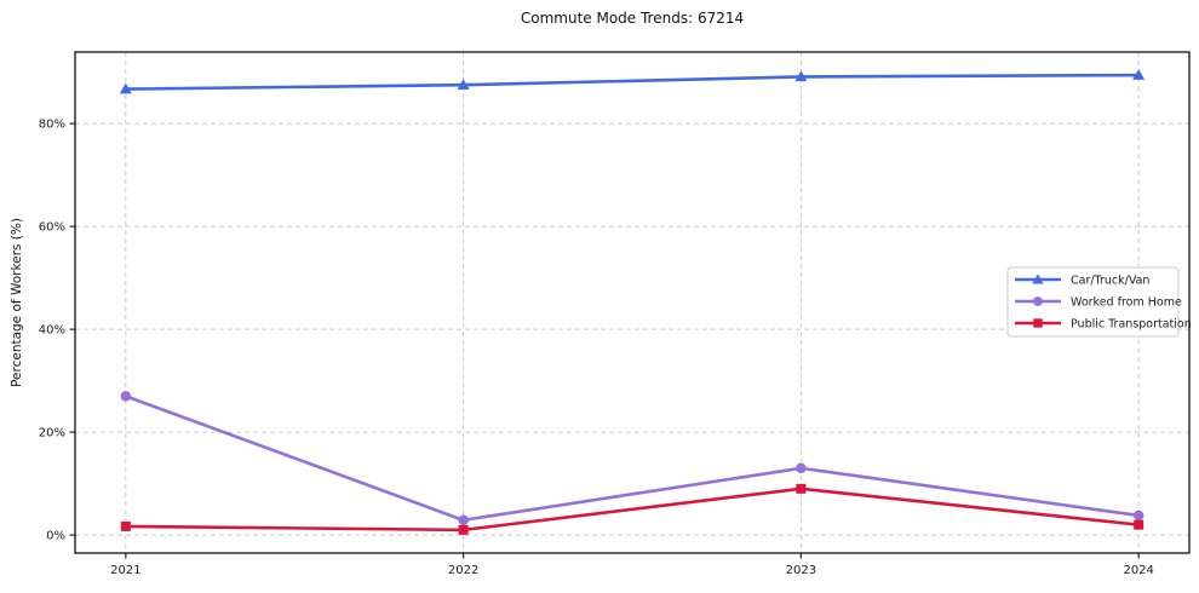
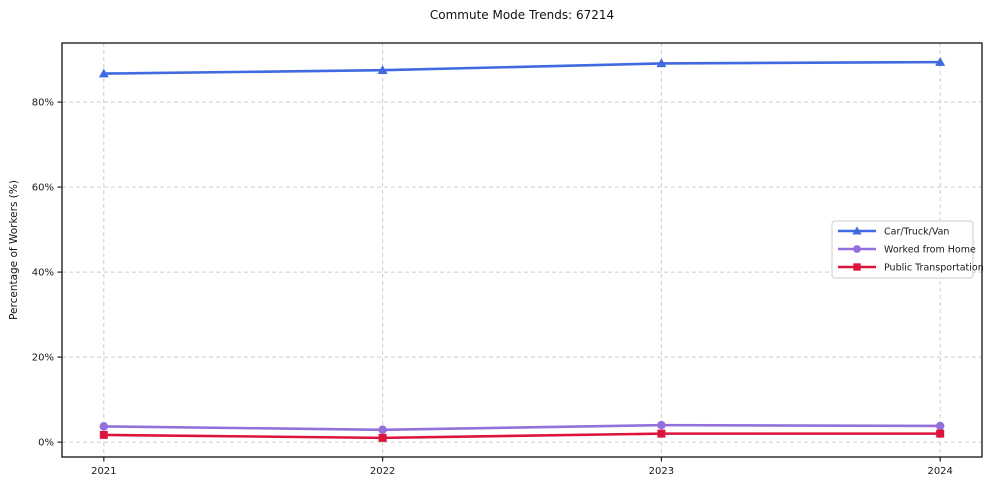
Worked from Home/2021: 27% -> 4%
Worked from Home/2023: 13% -> 4%
Public Transportation/2023: 9% -> 2%
